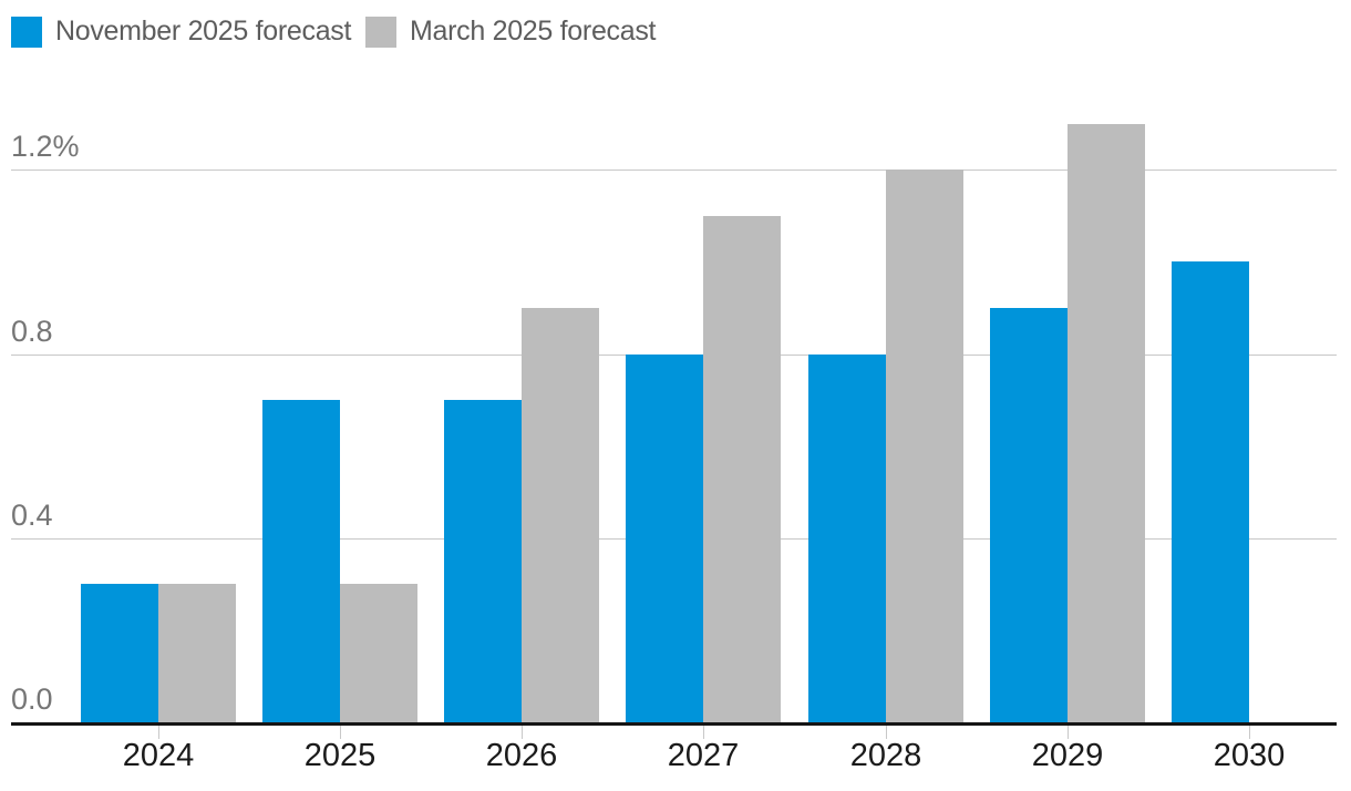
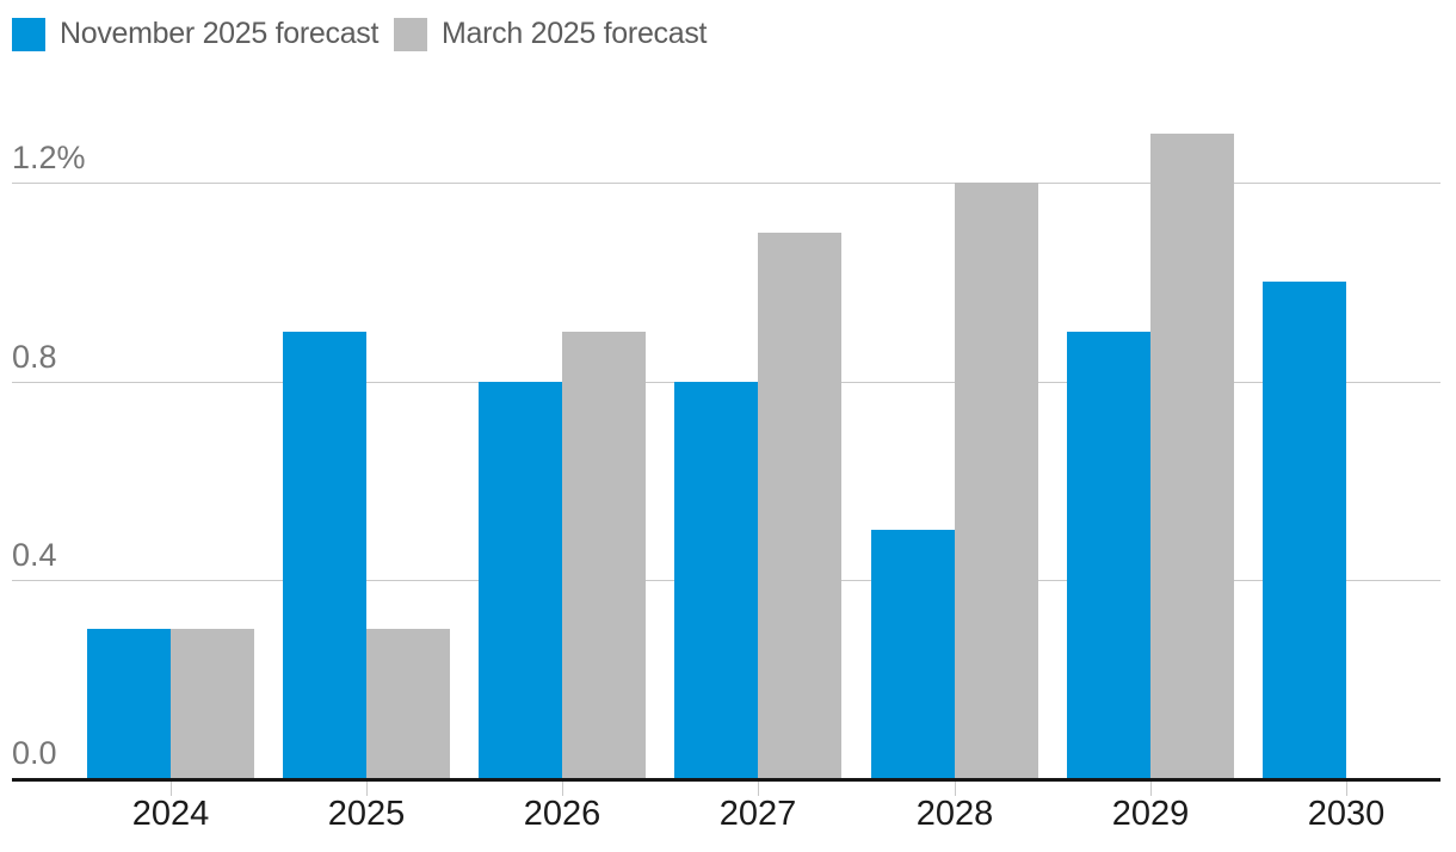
November 2025 forecast/2025: 0.7% -> 0.9%
November 2025 forecast/2026: 0.7% -> 0.8%
November 2025 forecast/2028: 0.8% -> 0.5%
